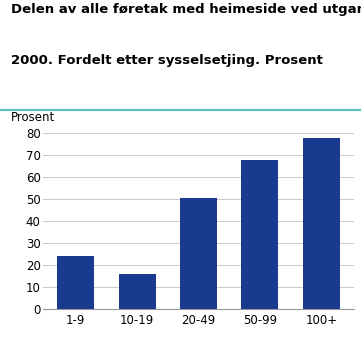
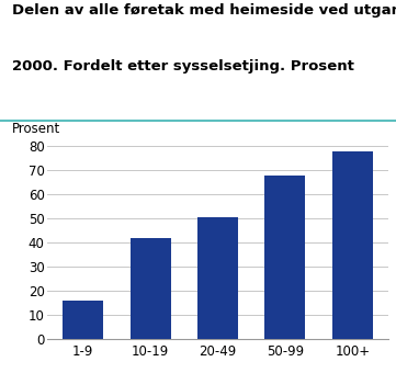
1-9: 24.0 -> 16.0
10-19: 16.0 -> 42.0
